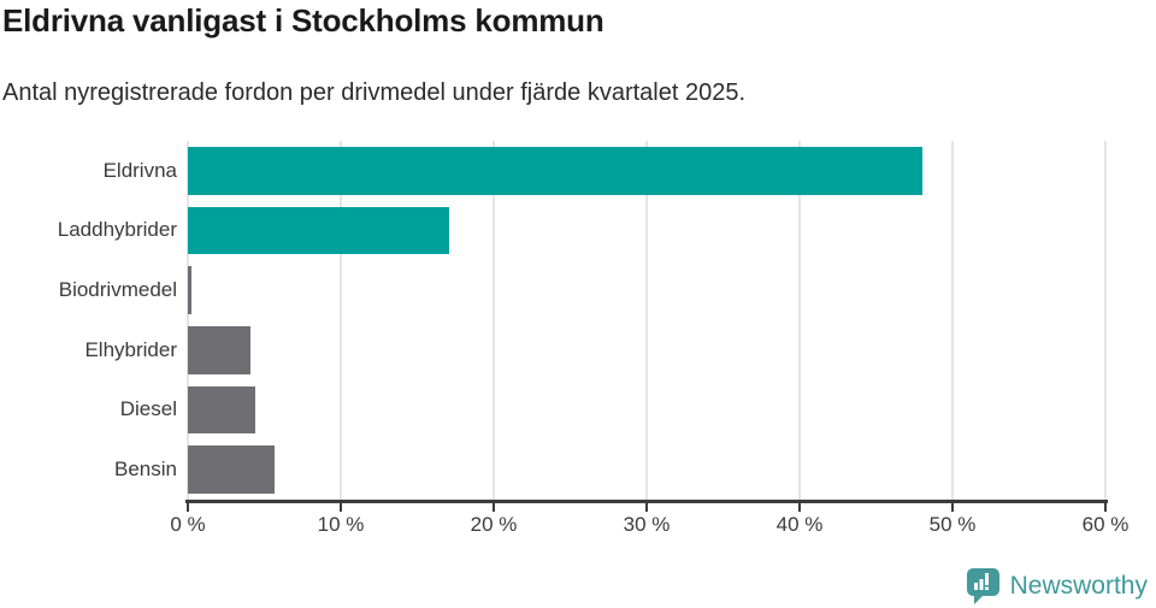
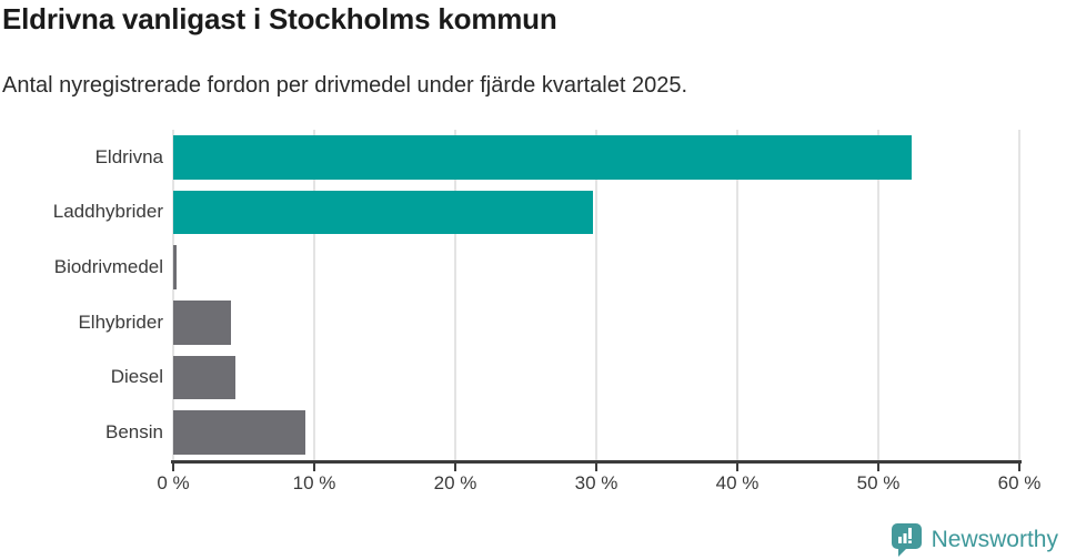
Eldrivna: 48.0% -> 52.4%
Laddhybrider: 17.1% -> 29.8%
Bensin: 5.7% -> 9.4%
